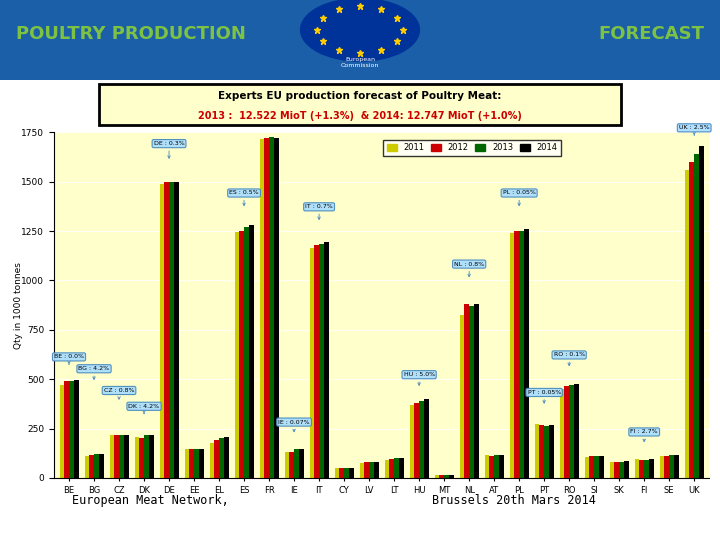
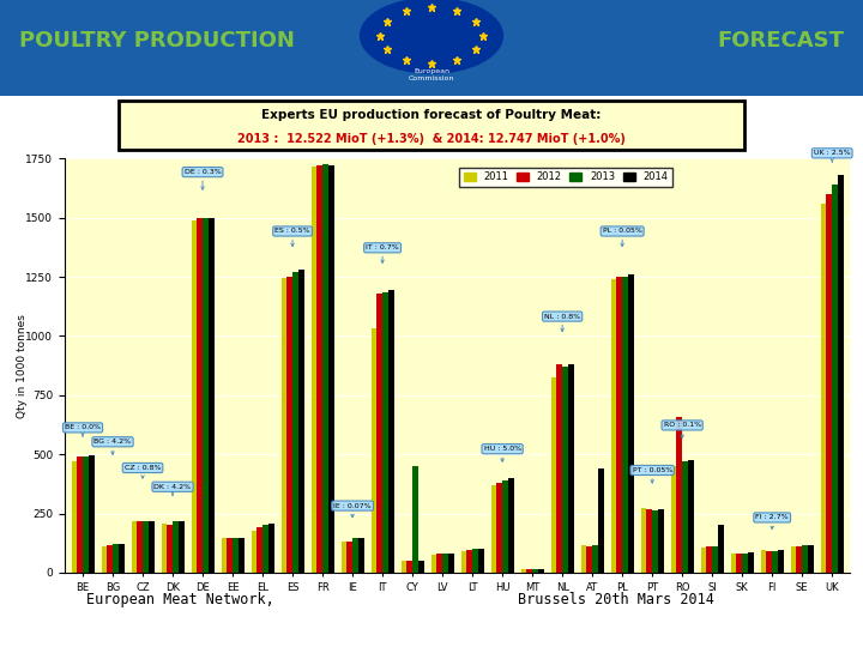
2011/IT: 1160 -> 1030
2013/CY: 50 -> 450
2014/AT: 120 -> 440
2012/RO: 460 -> 660
2014/SI: 110 -> 200
